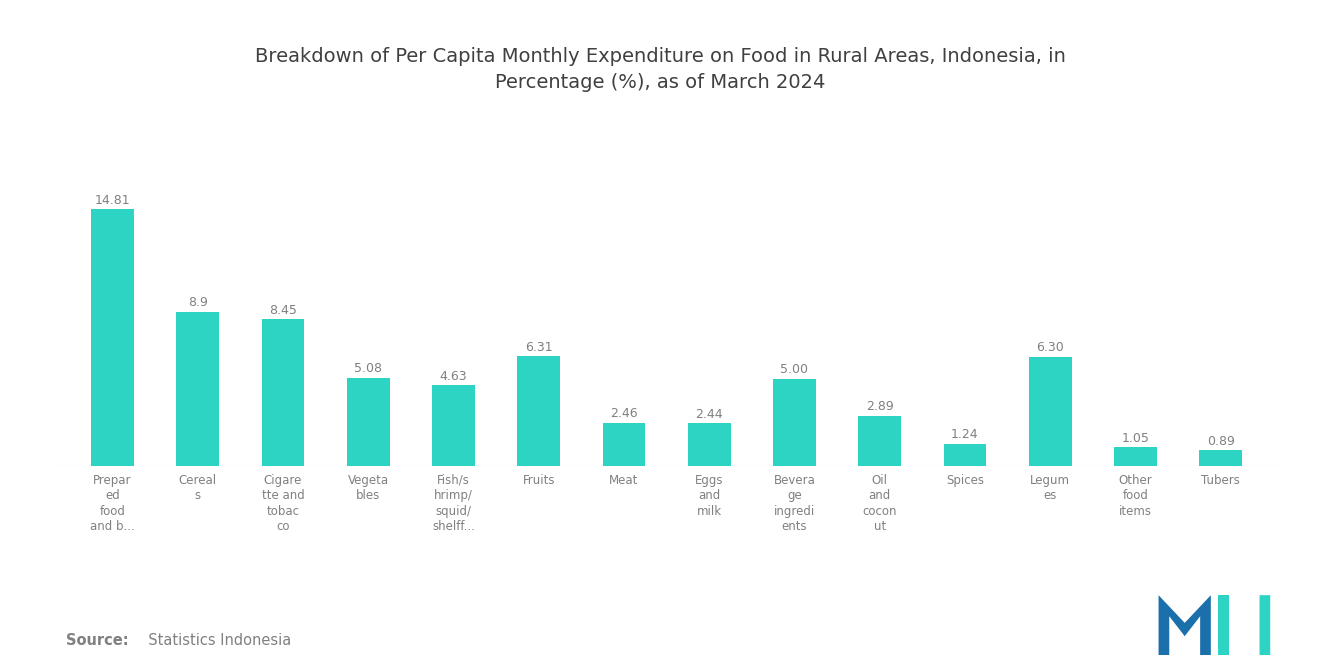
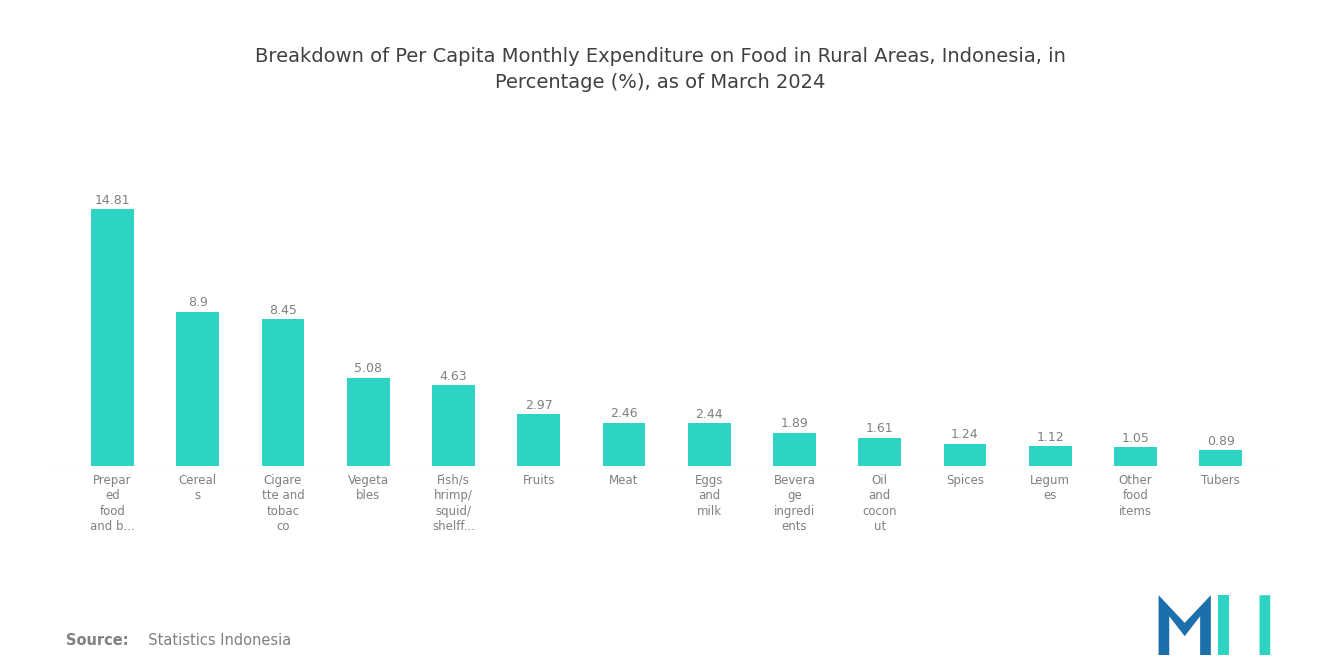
Fruits: 6.31 -> 2.97
Bevera ge ingredi ents: 5.00 -> 1.89
Oil and cocon ut: 2.89 -> 1.61
Legum es: 6.30 -> 1.12
